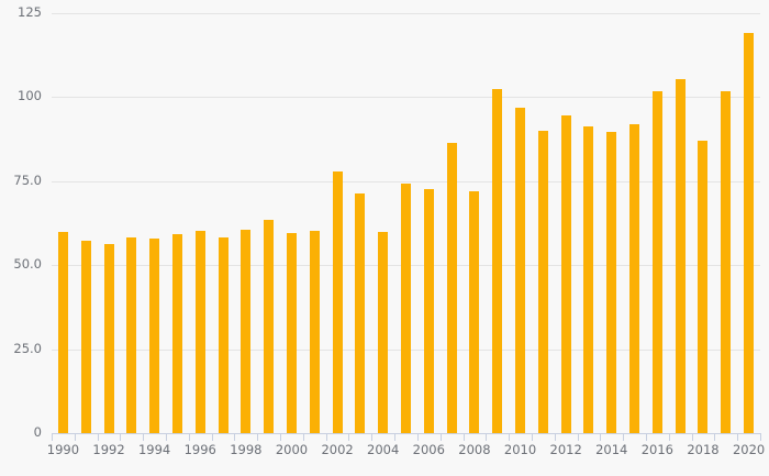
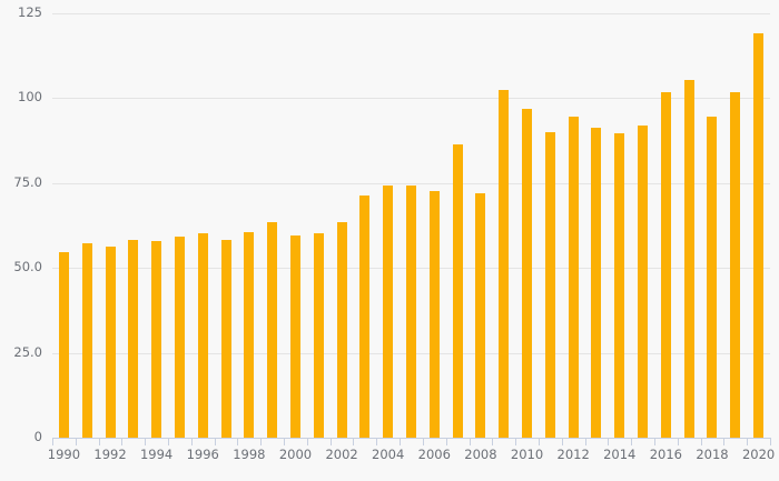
1990: 60 -> 55
2002: 78 -> 63
2004: 60 -> 74
2018: 87 -> 94
